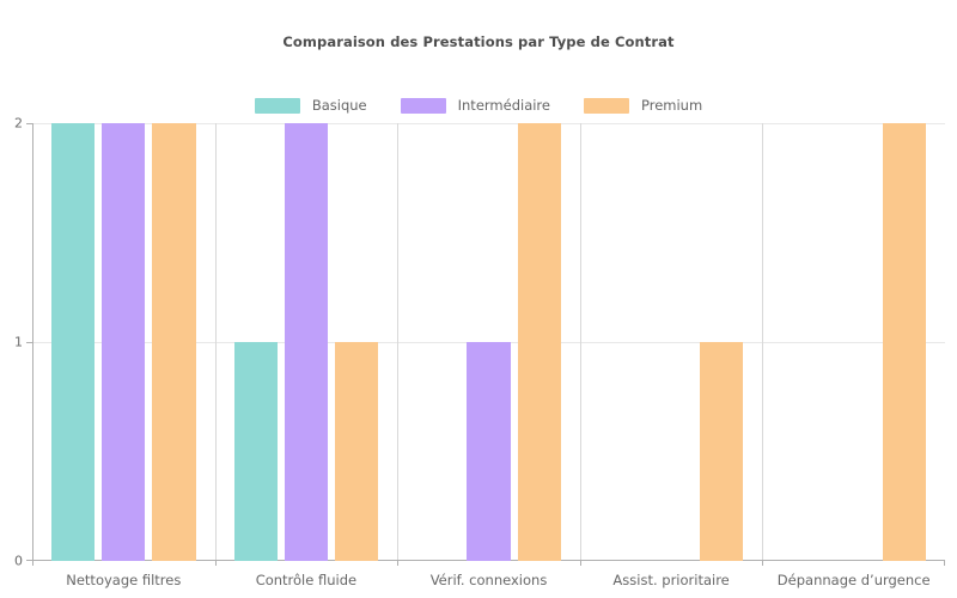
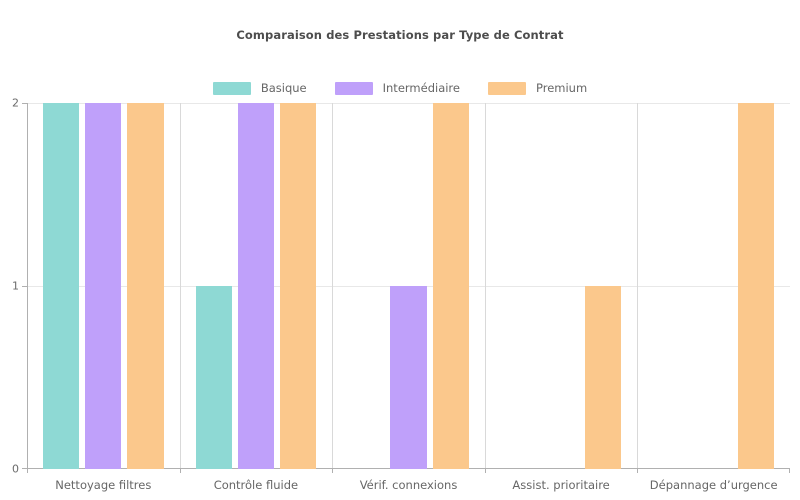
Premium/Contrôle fluide: 1 -> 2
